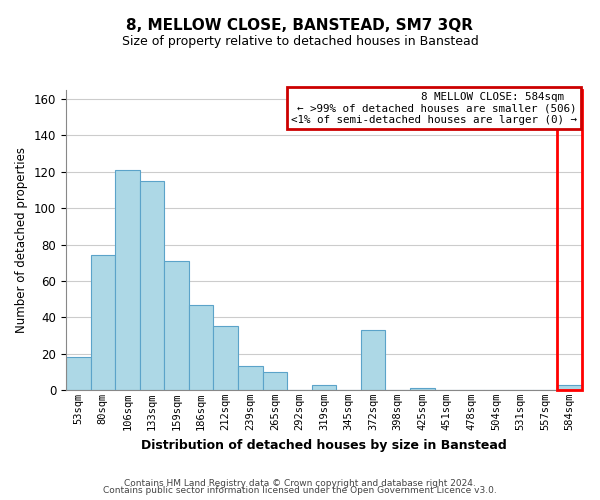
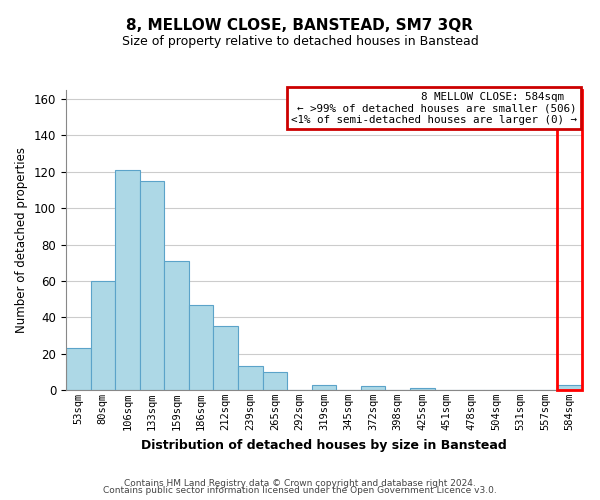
53sqm: 18 -> 23
80sqm: 74 -> 60
372sqm: 33 -> 2
